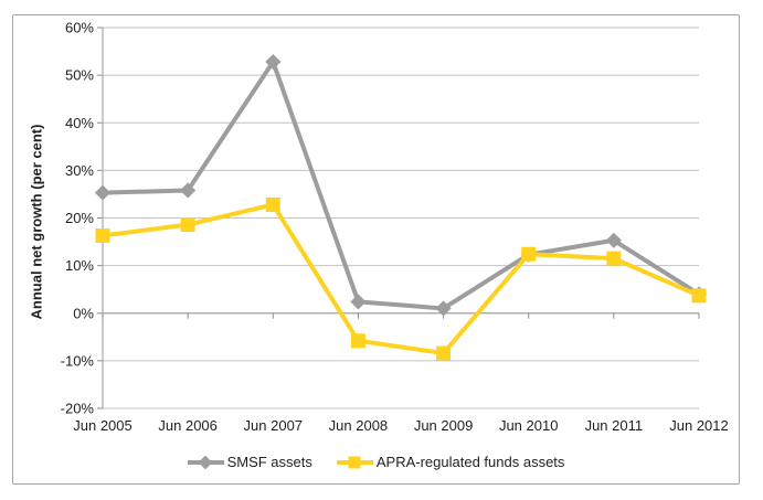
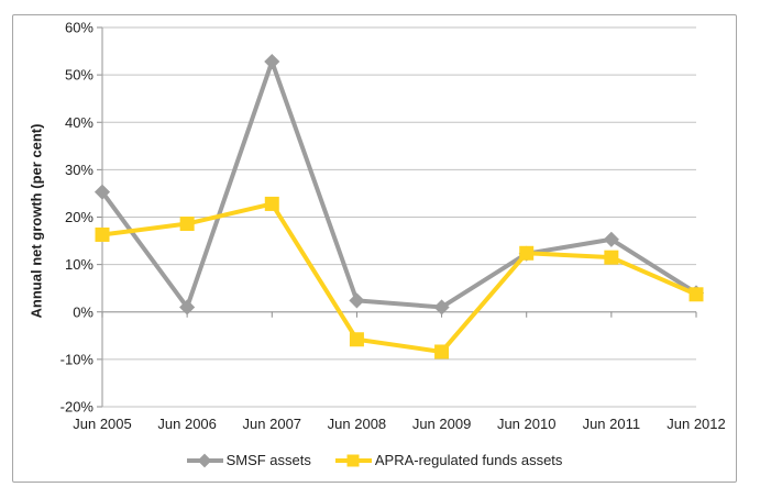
SMSF assets/Jun 2006: 26% -> 1%
